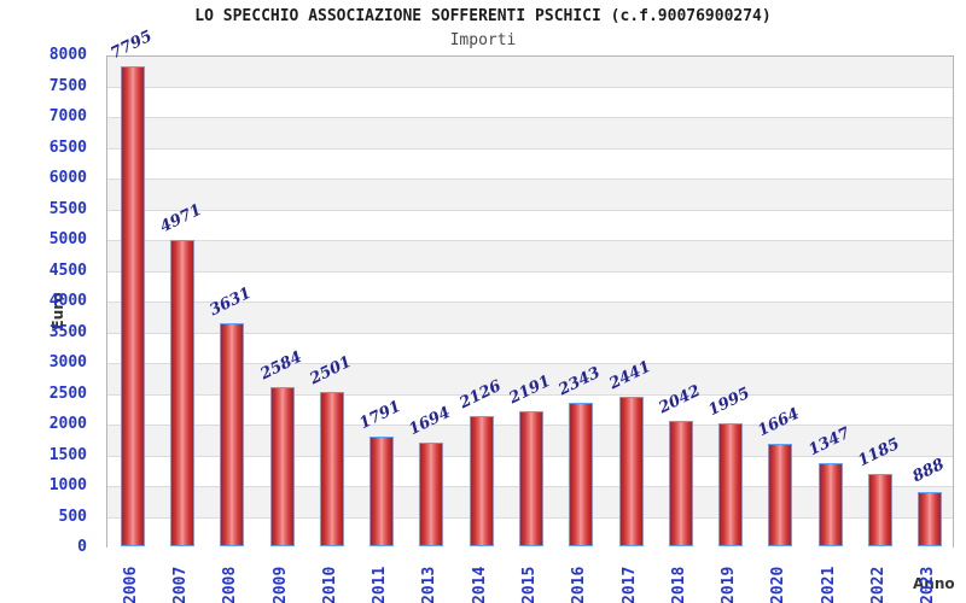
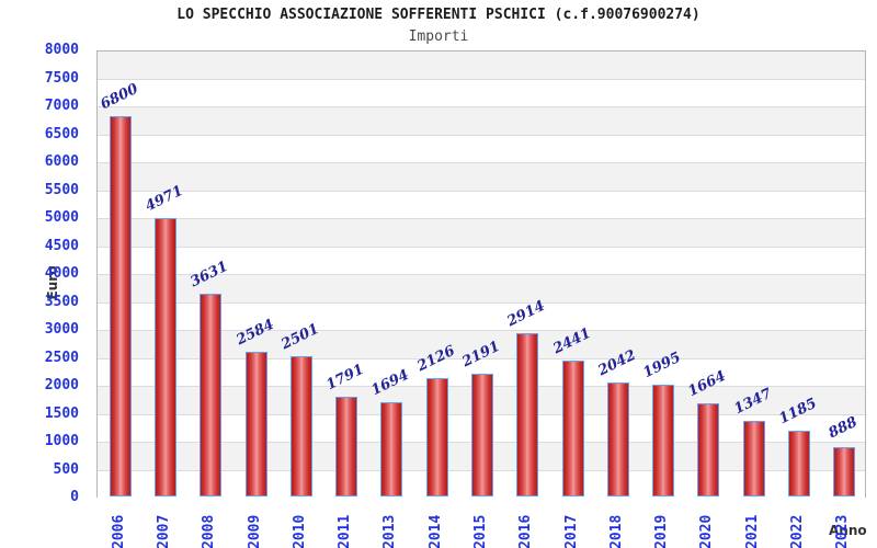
2006: 7795 -> 6800
2016: 2343 -> 2914
